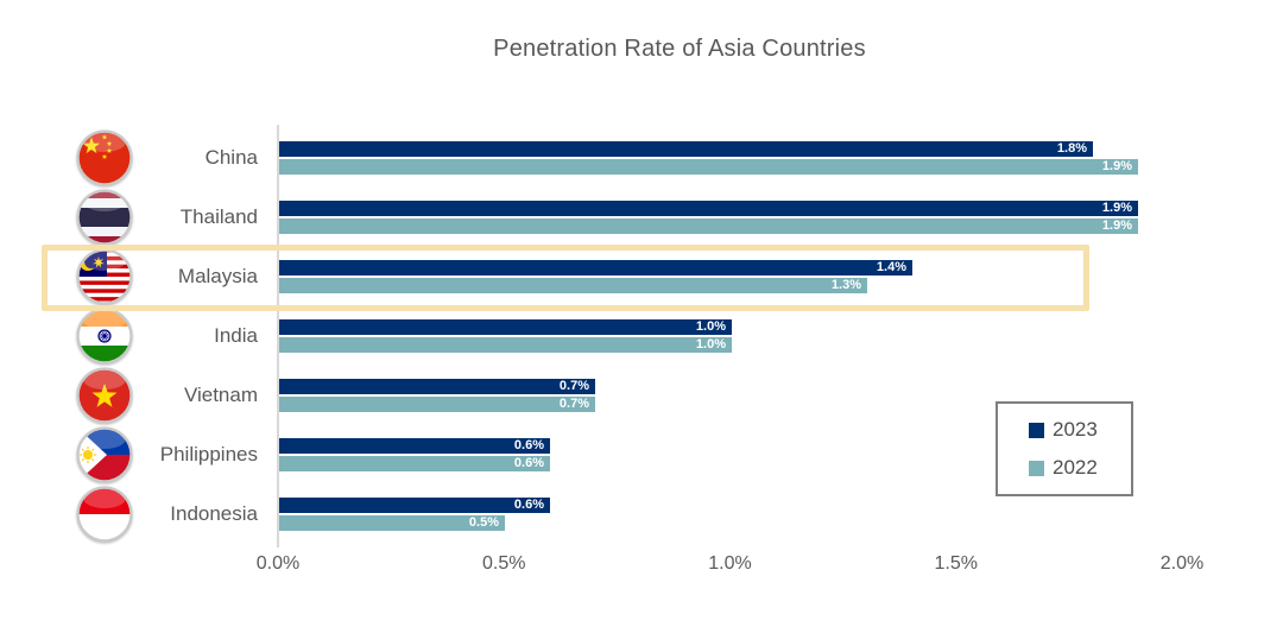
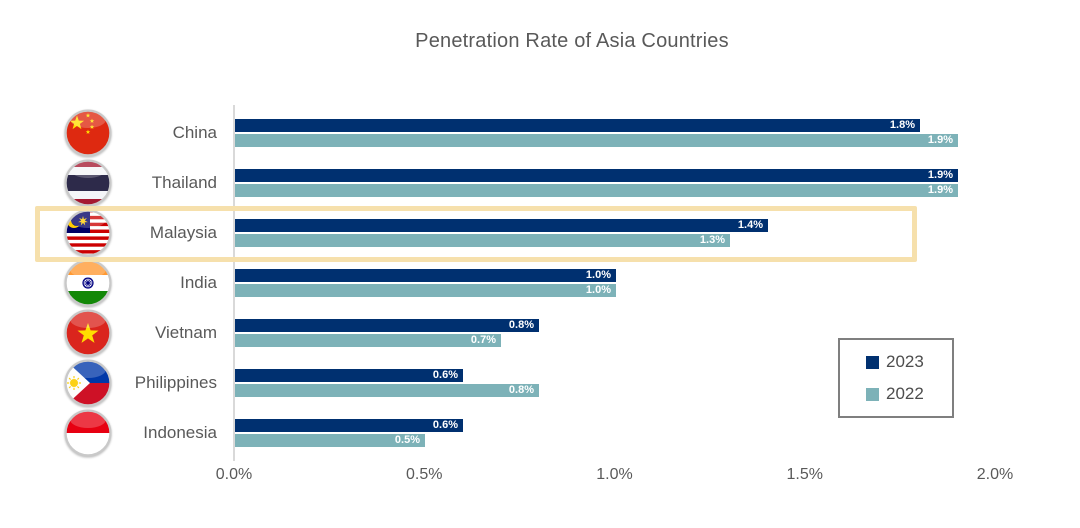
2023/Vietnam: 0.7% -> 0.8%
2022/Philippines: 0.6% -> 0.8%
